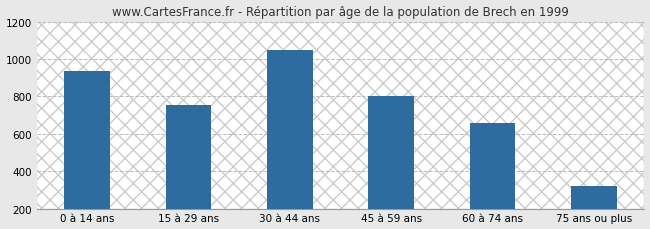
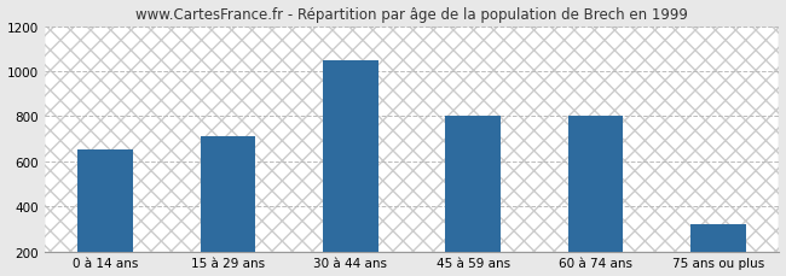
0 à 14 ans: 940 -> 650
15 à 29 ans: 750 -> 710
60 à 74 ans: 660 -> 800
